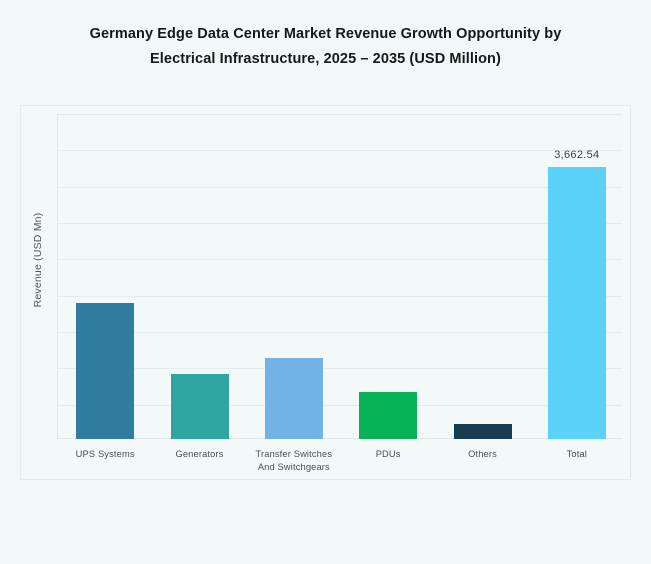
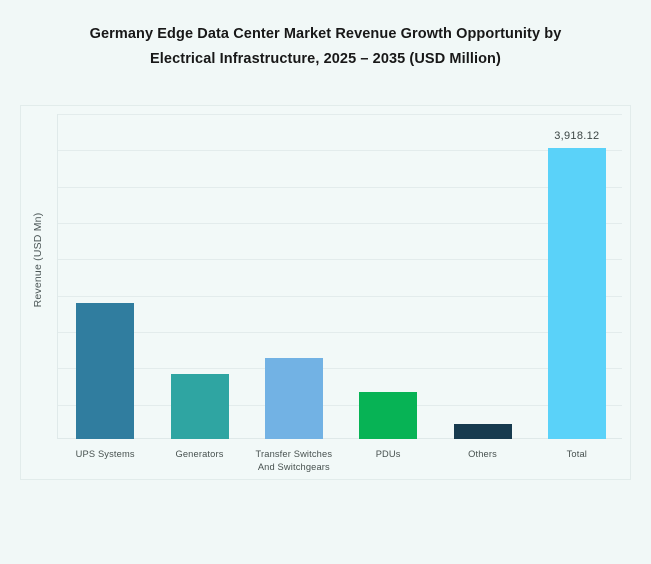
Total: 3,662.54 -> 3,918.12
